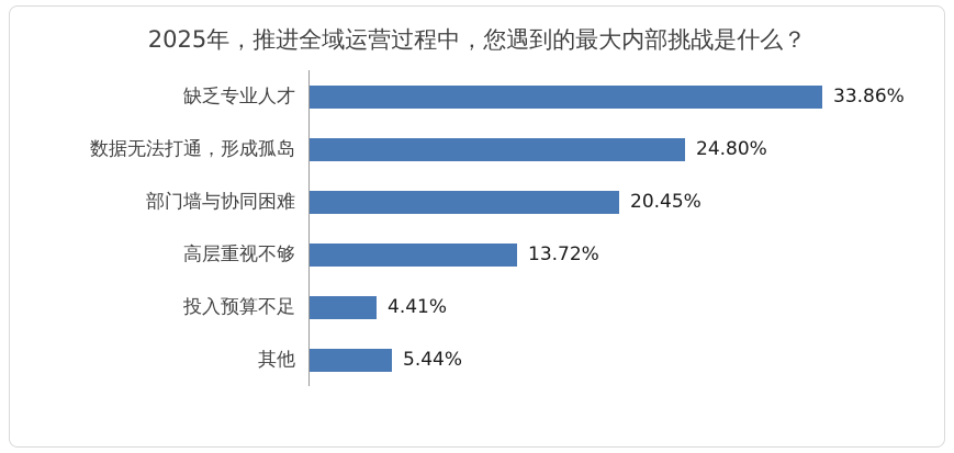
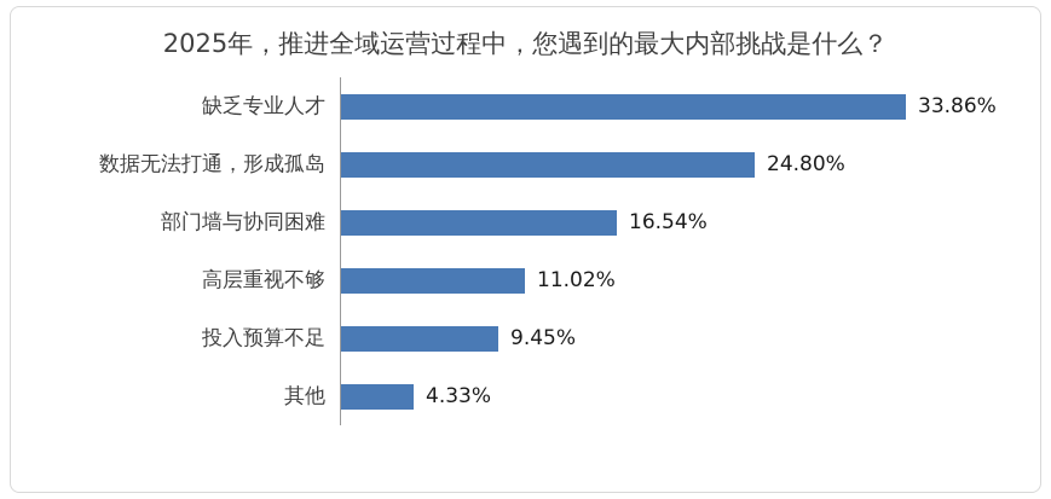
部门墙与协同困难: 20.45% -> 16.54%
高层重视不够: 13.72% -> 11.02%
投入预算不足: 4.41% -> 9.45%
其他: 5.44% -> 4.33%
